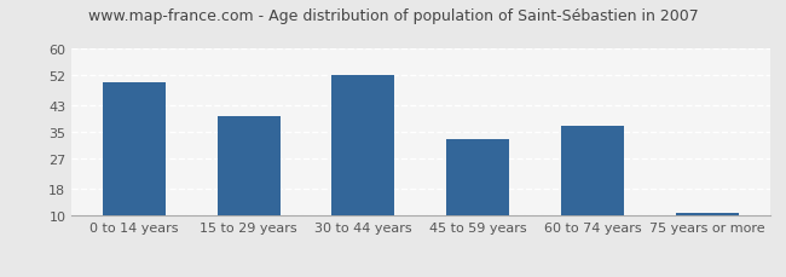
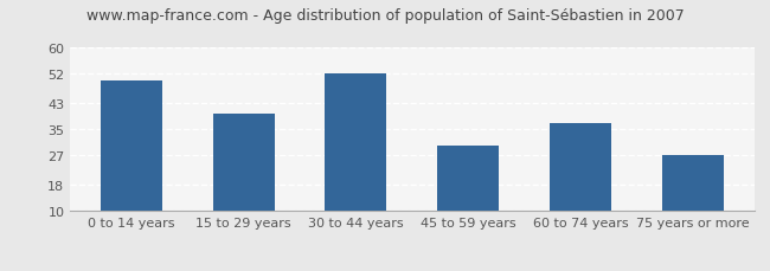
45 to 59 years: 33 -> 30
75 years or more: 11 -> 27
